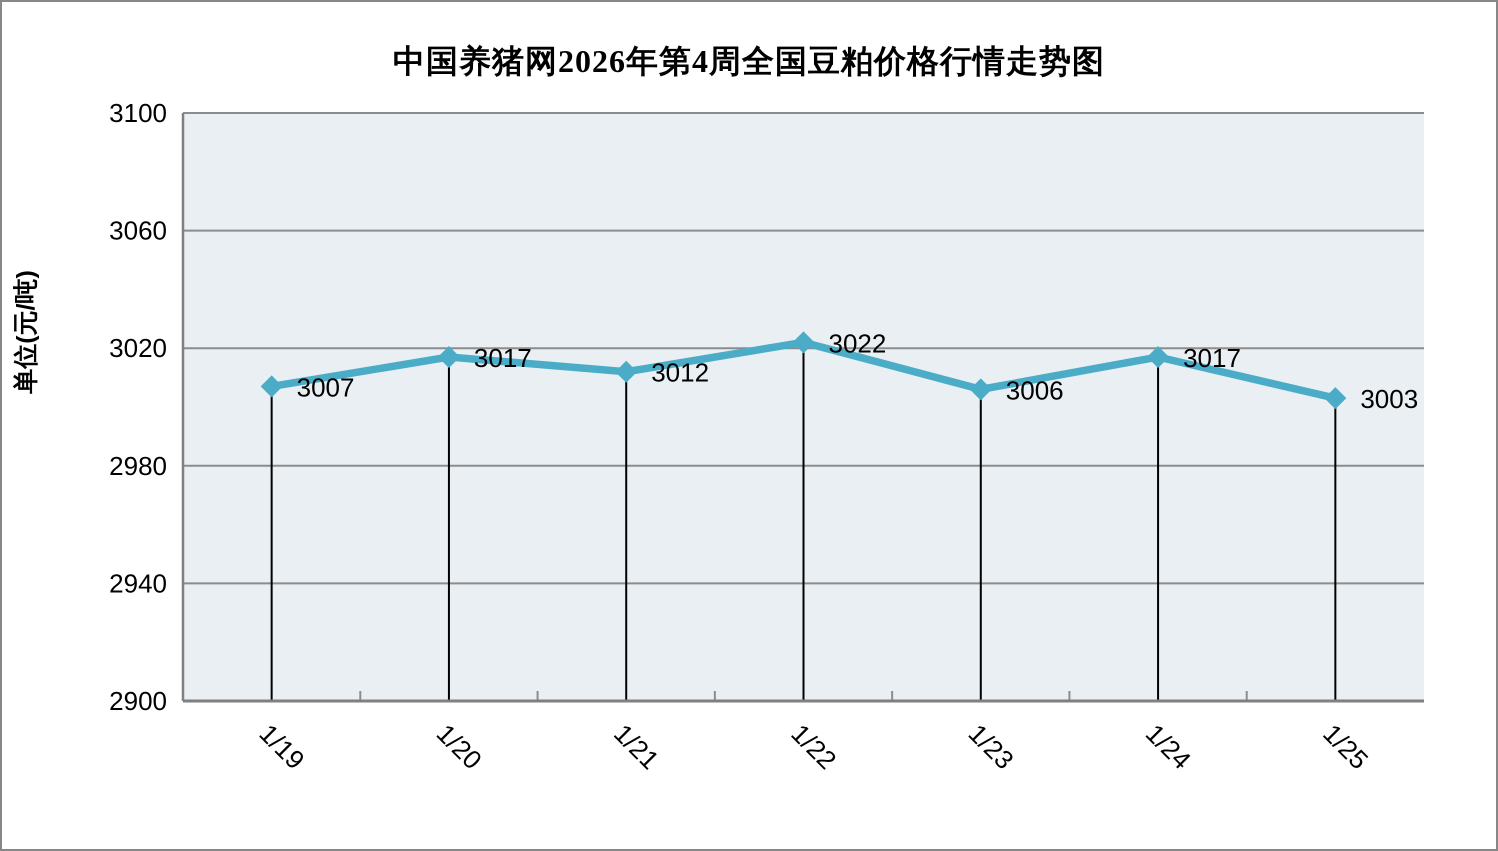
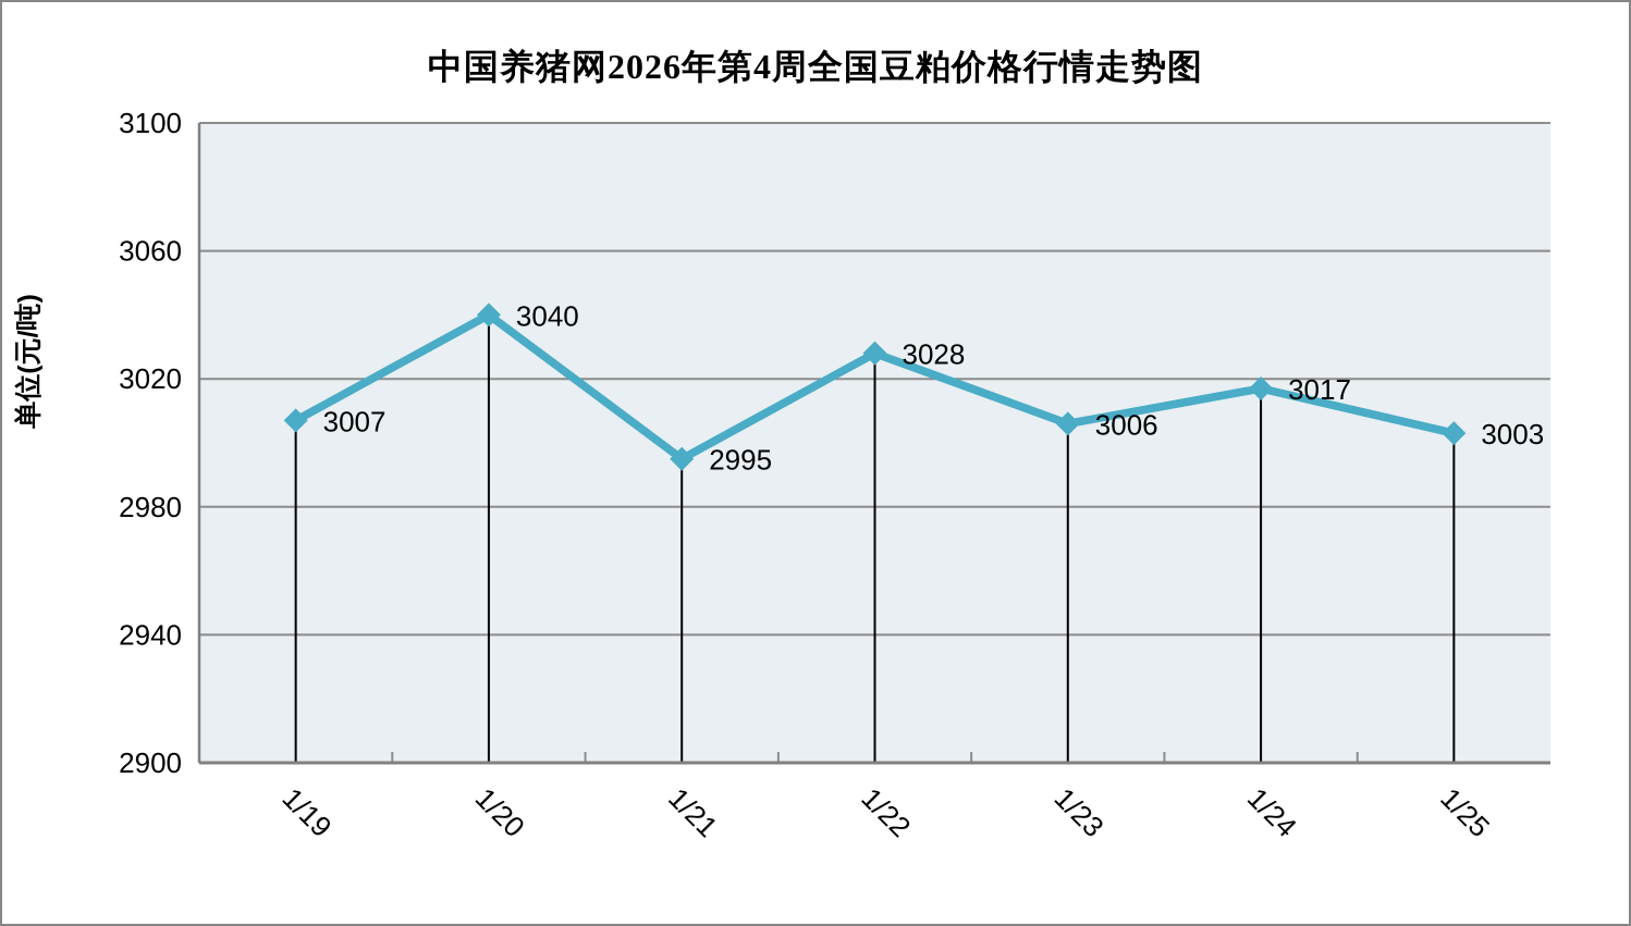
1/20: 3017 -> 3040
1/21: 3012 -> 2995
1/22: 3022 -> 3028
